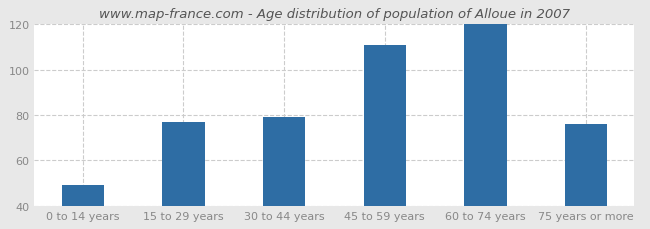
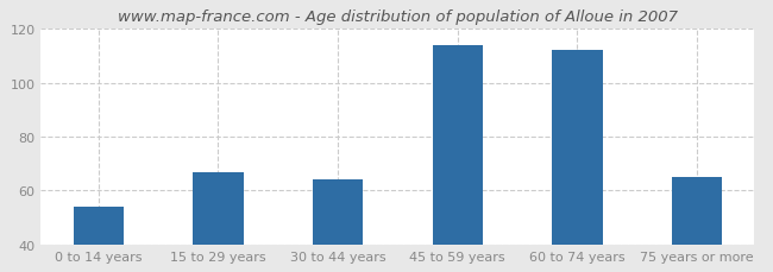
0 to 14 years: 49 -> 54
15 to 29 years: 77 -> 67
30 to 44 years: 79 -> 64
45 to 59 years: 111 -> 114
60 to 74 years: 120 -> 112
75 years or more: 76 -> 65
